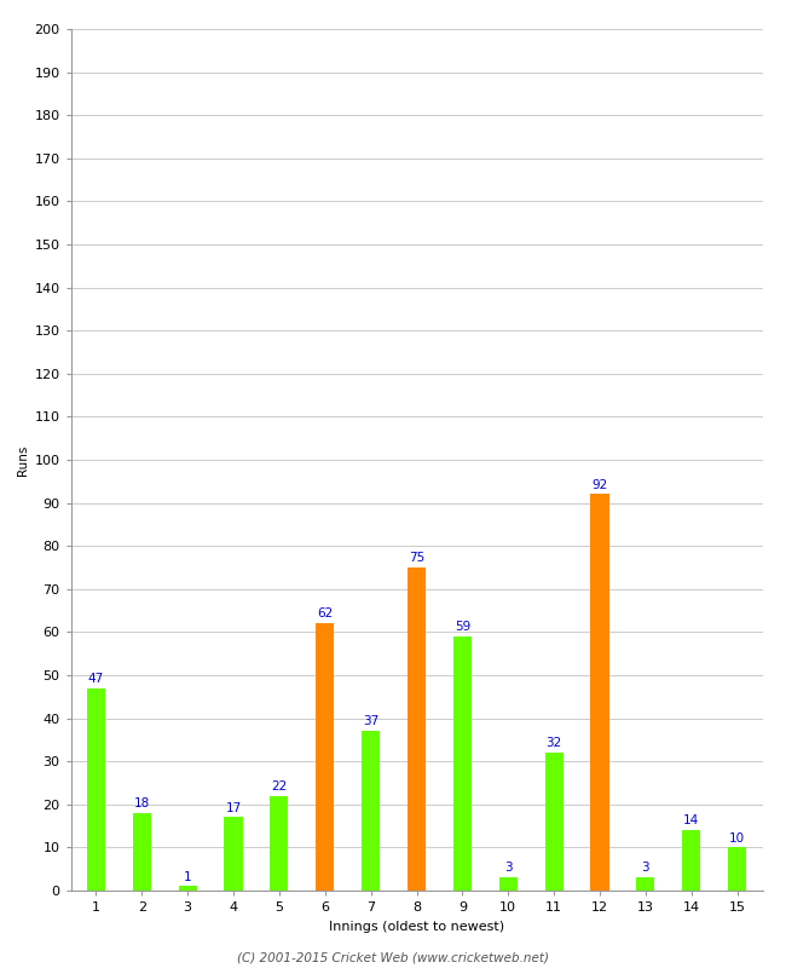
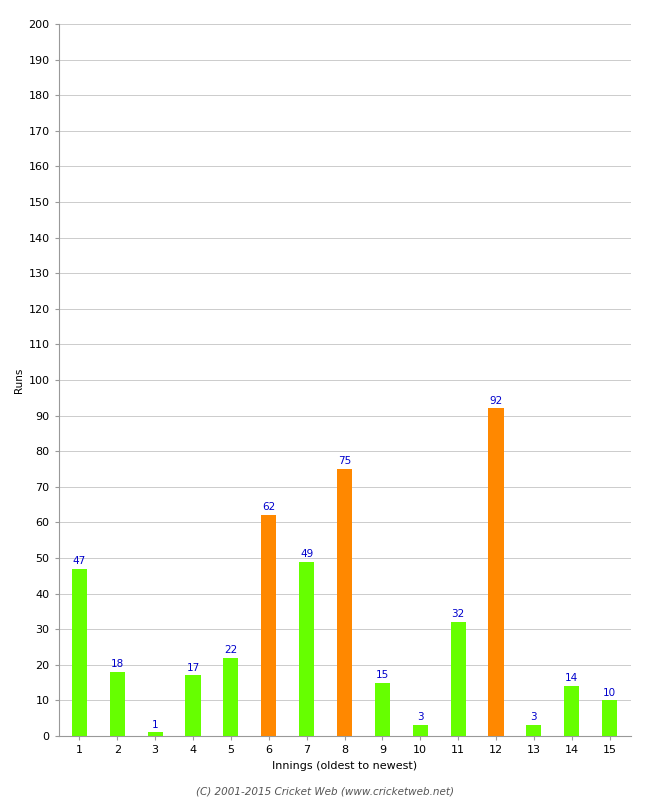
7: 37 -> 49
9: 59 -> 15
